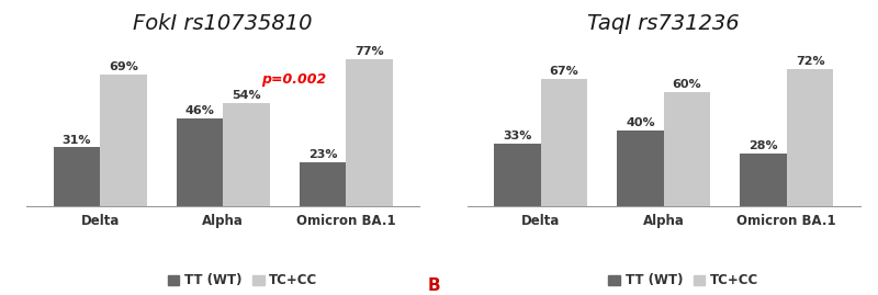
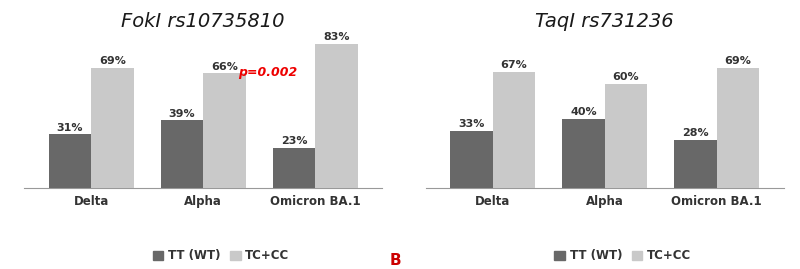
FokI rs10735810/TT (WT)/Alpha: 46% -> 39%
FokI rs10735810/TC+CC/Alpha: 54% -> 66%
FokI rs10735810/TC+CC/Omicron BA.1: 77% -> 83%
TaqI rs731236/TC+CC/Omicron BA.1: 72% -> 69%
